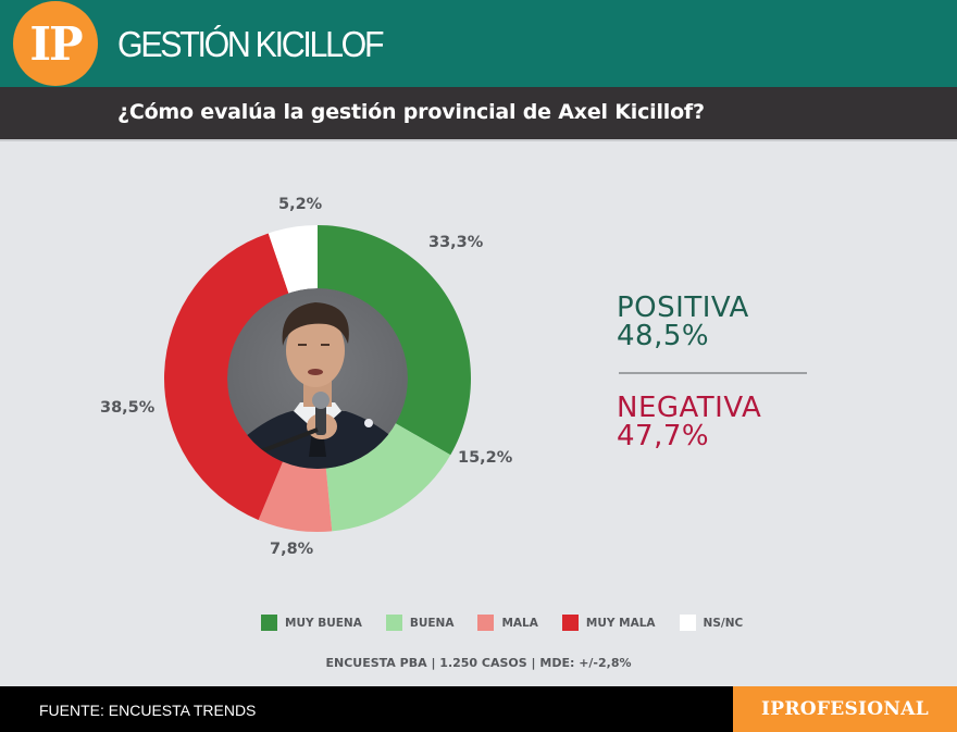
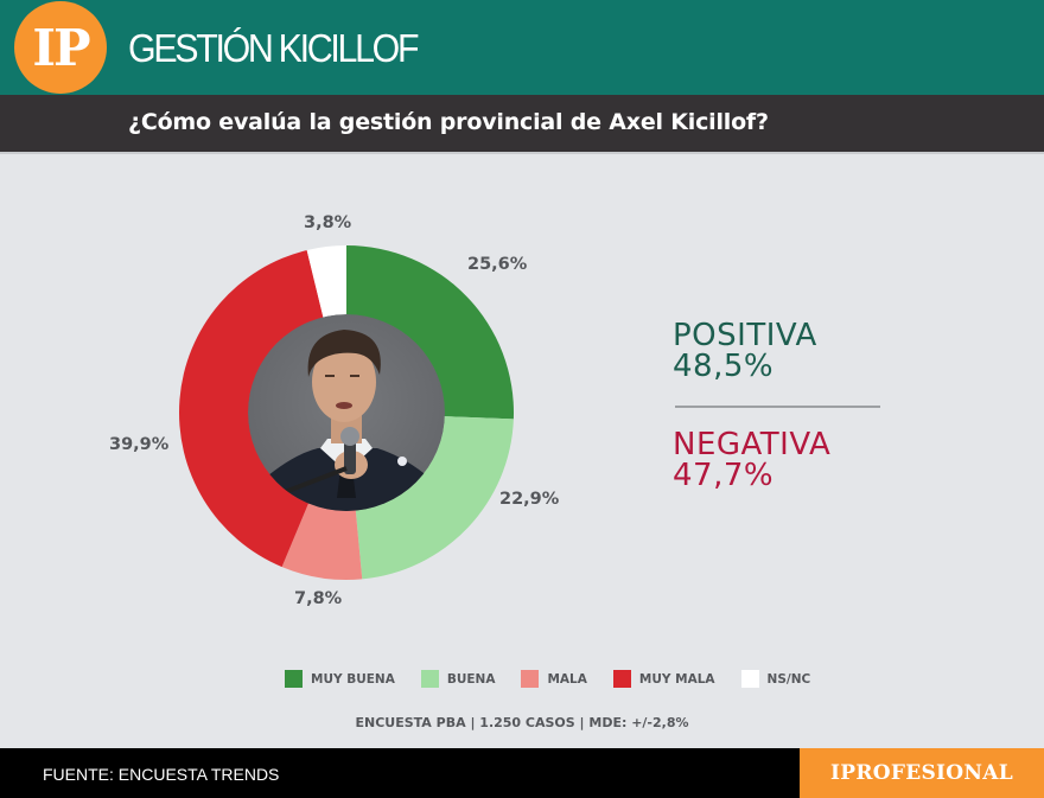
MUY BUENA: 33,3% -> 25,6%
BUENA: 15,2% -> 22,9%
MUY MALA: 38,5% -> 39,9%
NS/NC: 5,2% -> 3,8%
